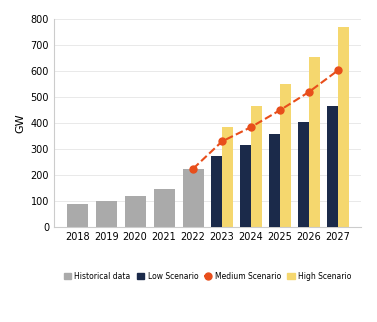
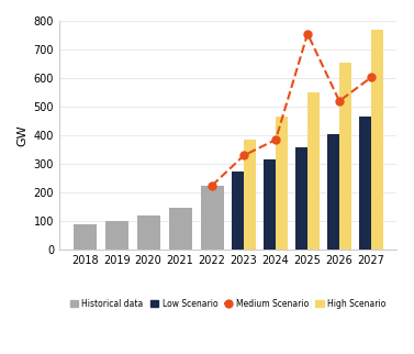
Medium Scenario/2025: 450 -> 755
